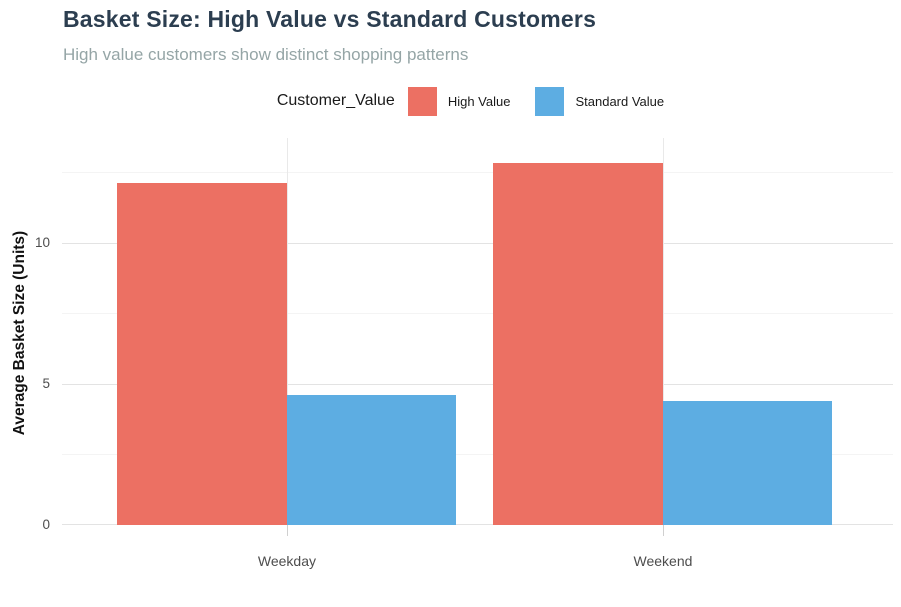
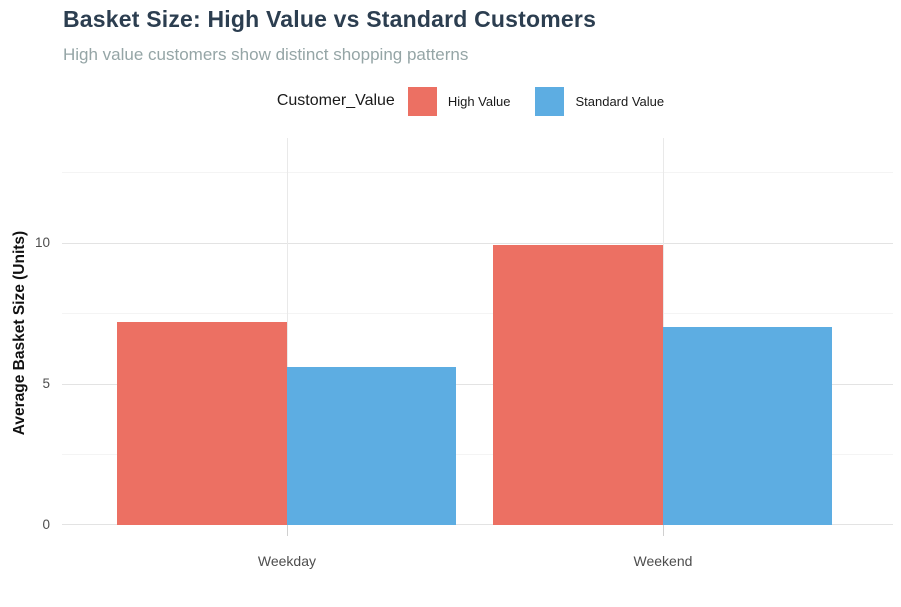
High Value/Weekday: 12.1 -> 7.2
Standard Value/Weekday: 4.6 -> 5.6
High Value/Weekend: 12.8 -> 9.9
Standard Value/Weekend: 4.4 -> 7.0
